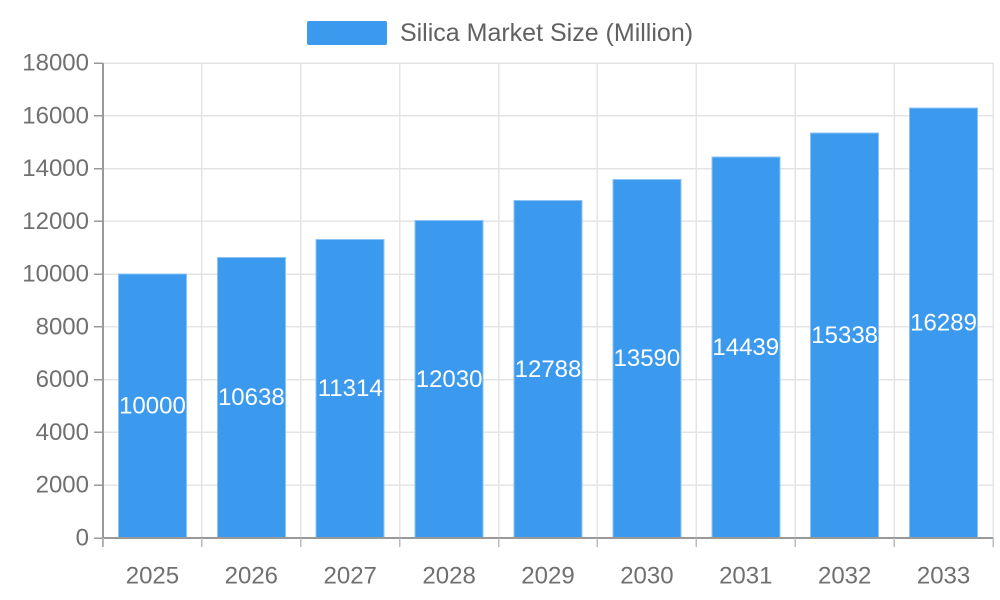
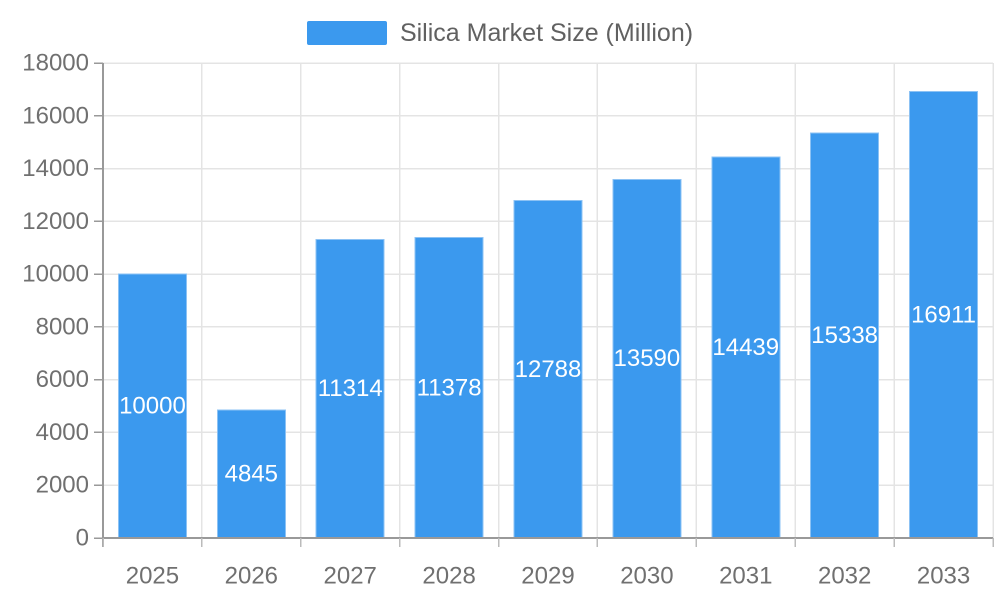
2026: 10638 -> 4845
2028: 12030 -> 11378
2033: 16289 -> 16911
